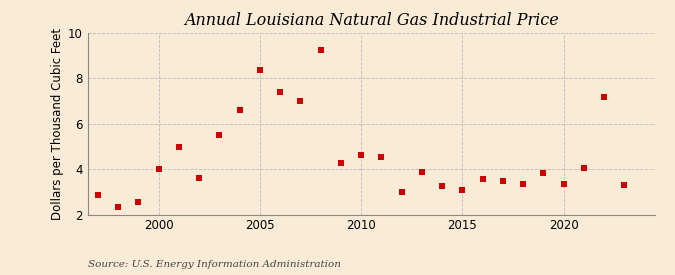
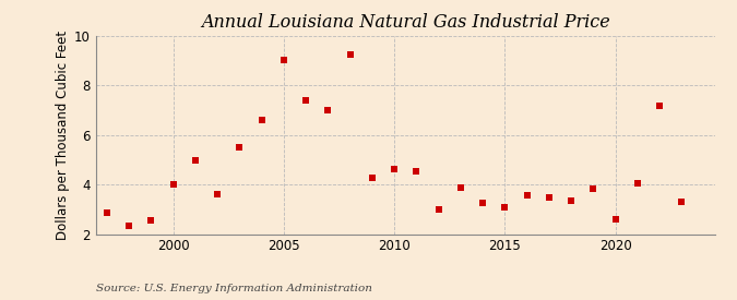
2005: 8.35 -> 9.04
2020: 3.35 -> 2.58
